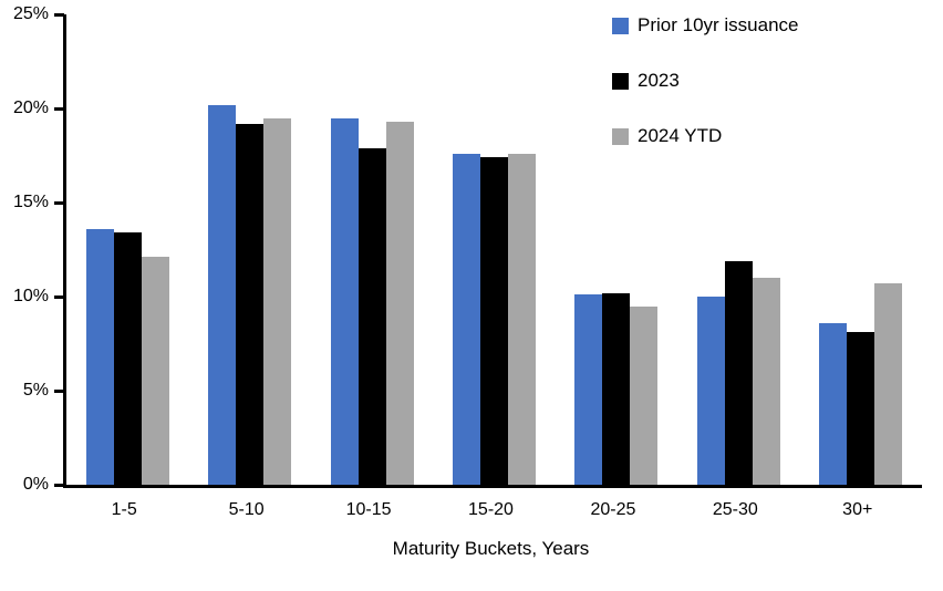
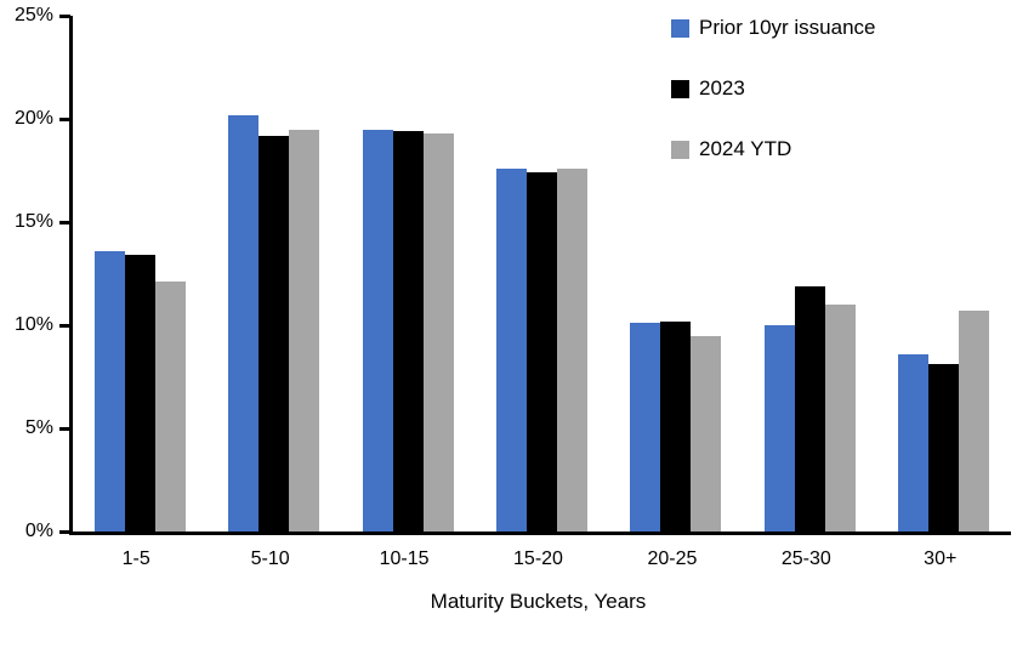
2023/10-15: 17.9% -> 19.4%
